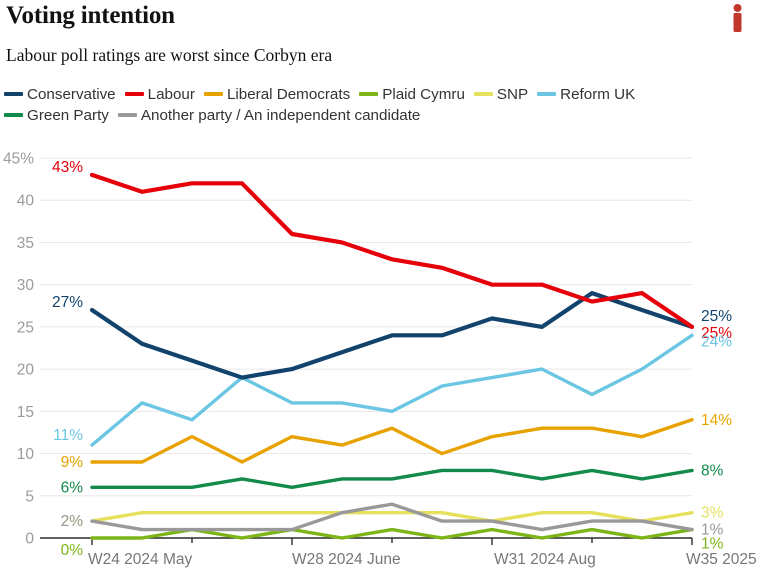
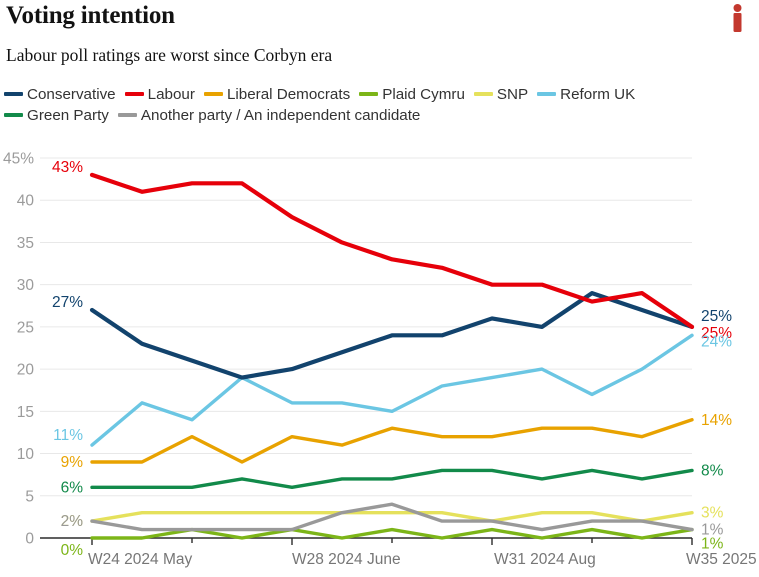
Labour/W28 2024 June: 36% -> 38%
Liberal Democrats/W31 2024 Aug: 10% -> 12%
